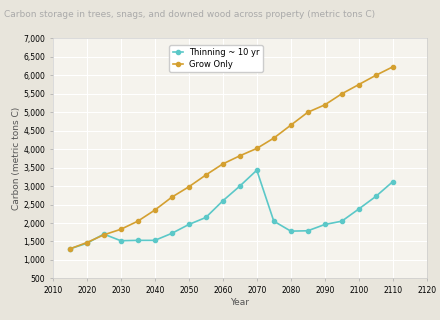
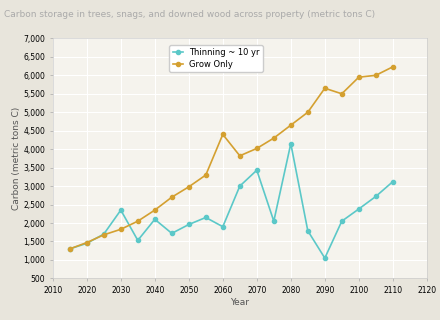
Thinning ~ 10 yr/2030: 1,520 -> 2,350
Thinning ~ 10 yr/2040: 1,530 -> 2,100
Thinning ~ 10 yr/2060: 2,600 -> 1,900
Grow Only/2060: 3,600 -> 4,400
Thinning ~ 10 yr/2080: 1,780 -> 4,150
Thinning ~ 10 yr/2090: 1,960 -> 1,050
Grow Only/2090: 5,200 -> 5,650
Grow Only/2100: 5,750 -> 5,950
